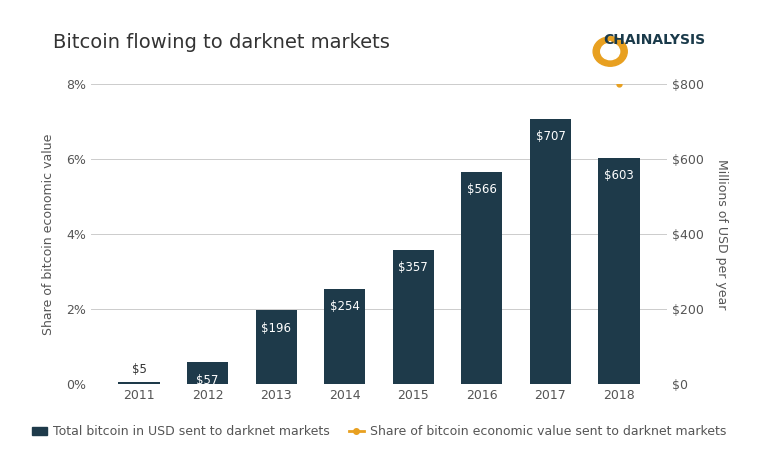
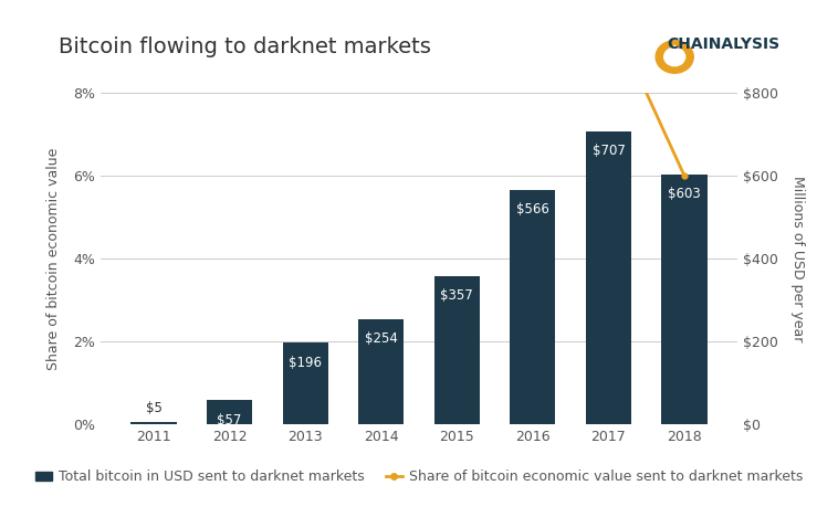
Share of bitcoin economic value sent to darknet markets/2018: 8% -> 6%
